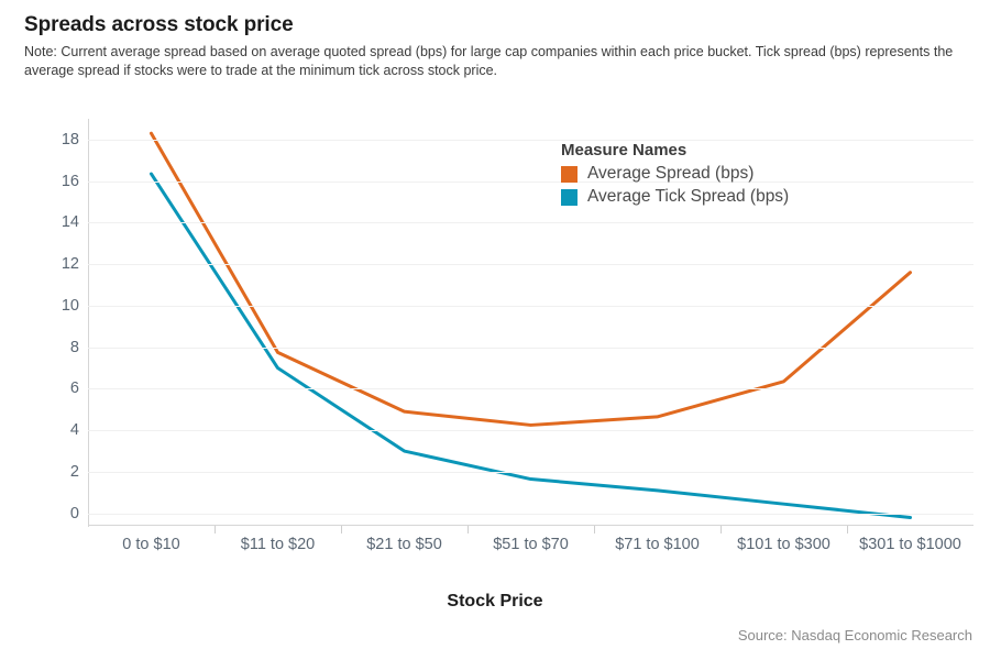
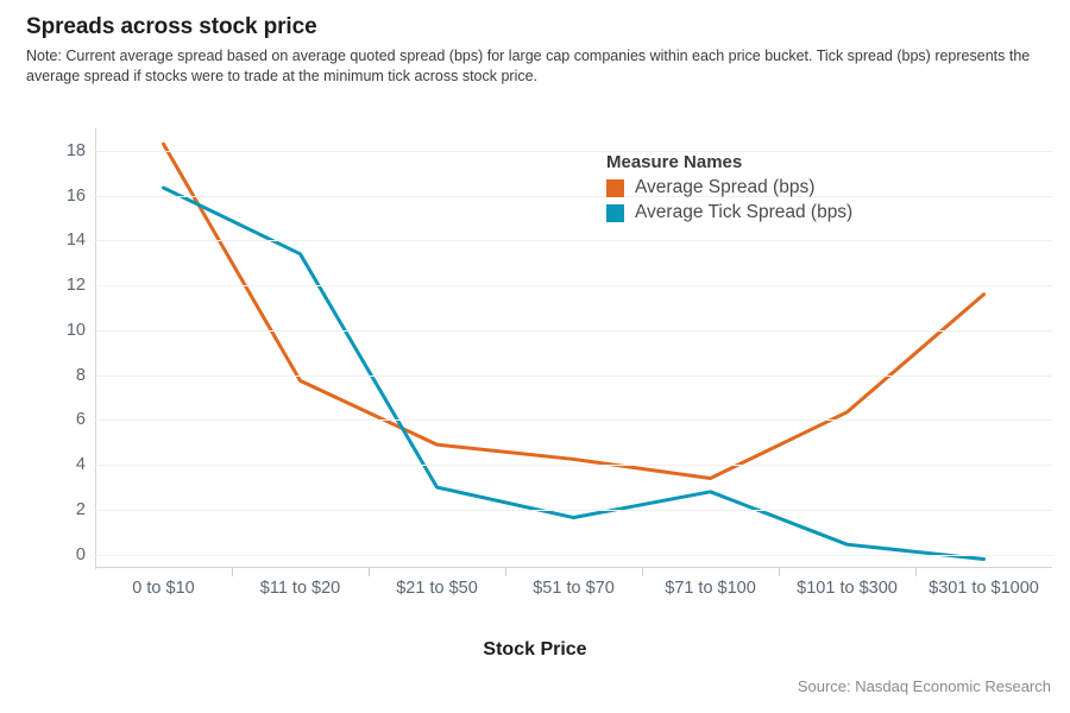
Average Tick Spread (bps)/$11 to $20: 7.0 -> 13.4
Average Spread (bps)/$71 to $100: 4.7 -> 3.4
Average Tick Spread (bps)/$71 to $100: 1.1 -> 2.8
